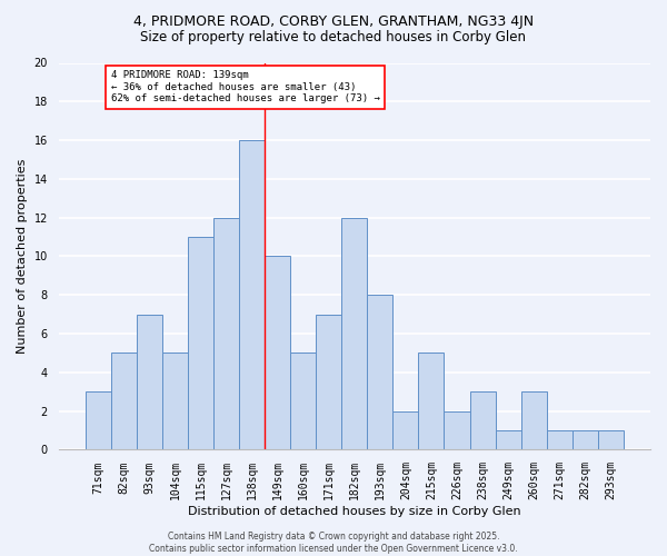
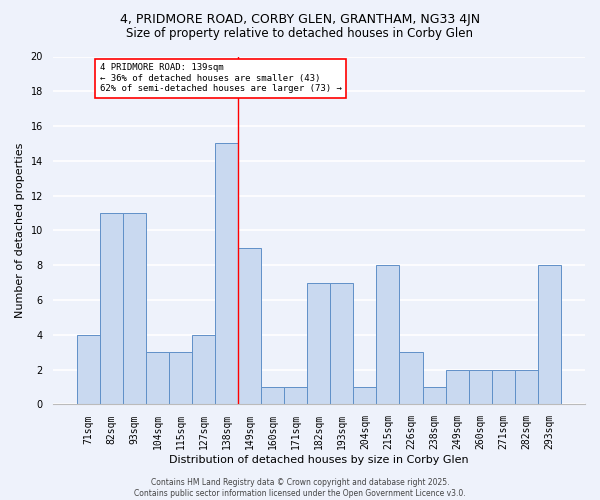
71sqm: 3 -> 4
82sqm: 5 -> 11
93sqm: 7 -> 11
104sqm: 5 -> 3
115sqm: 11 -> 3
127sqm: 12 -> 4
138sqm: 16 -> 15
149sqm: 10 -> 9
160sqm: 5 -> 1
171sqm: 7 -> 1
182sqm: 12 -> 7
193sqm: 8 -> 7
204sqm: 2 -> 1
215sqm: 5 -> 8
226sqm: 2 -> 3
238sqm: 3 -> 1
249sqm: 1 -> 2
260sqm: 3 -> 2
271sqm: 1 -> 2
282sqm: 1 -> 2
293sqm: 1 -> 8
